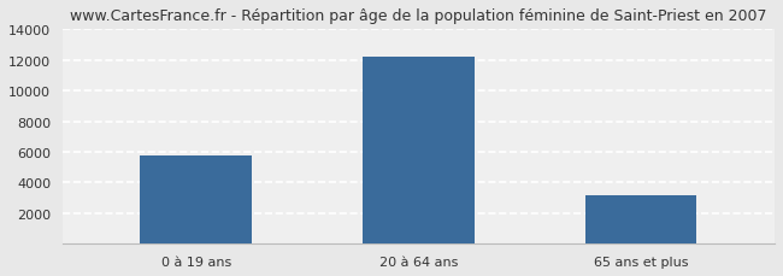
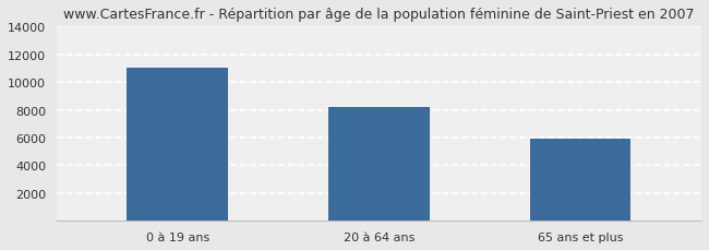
0 à 19 ans: 5800 -> 11000
20 à 64 ans: 12200 -> 8200
65 ans et plus: 3200 -> 5900
